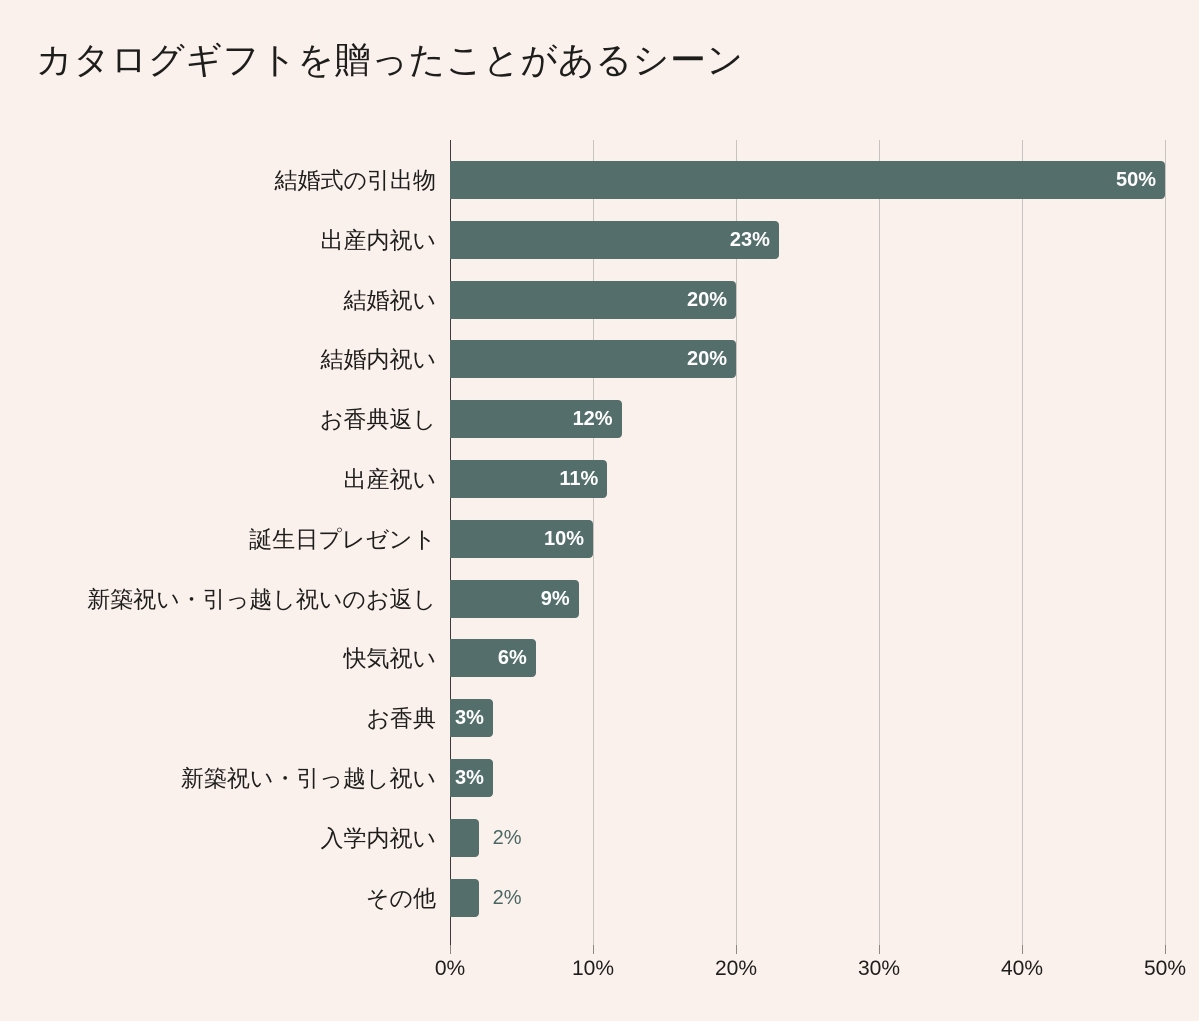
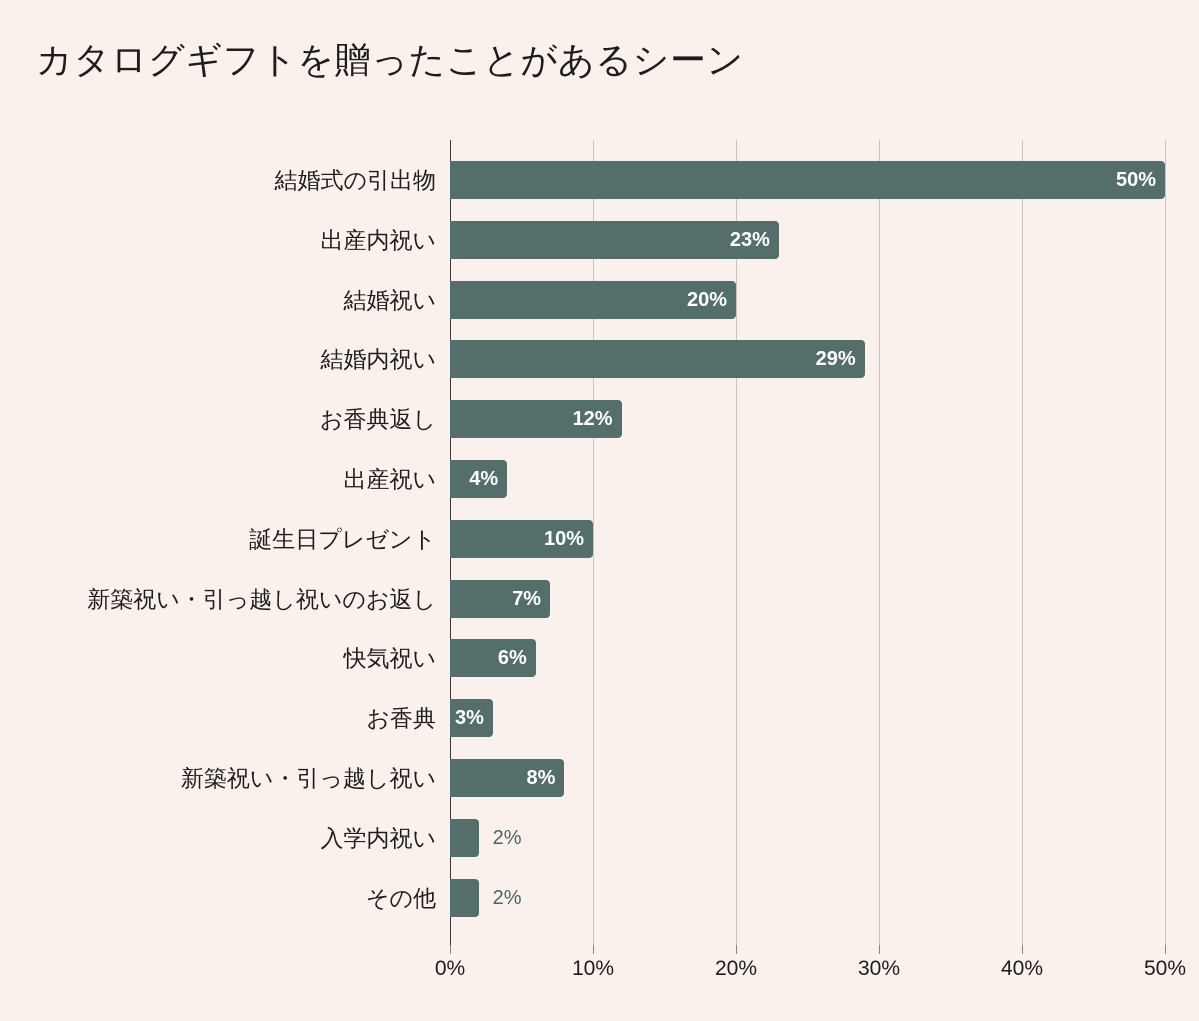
結婚内祝い: 20% -> 29%
出産祝い: 11% -> 4%
新築祝い・引っ越し祝いのお返し: 9% -> 7%
新築祝い・引っ越し祝い: 3% -> 8%
